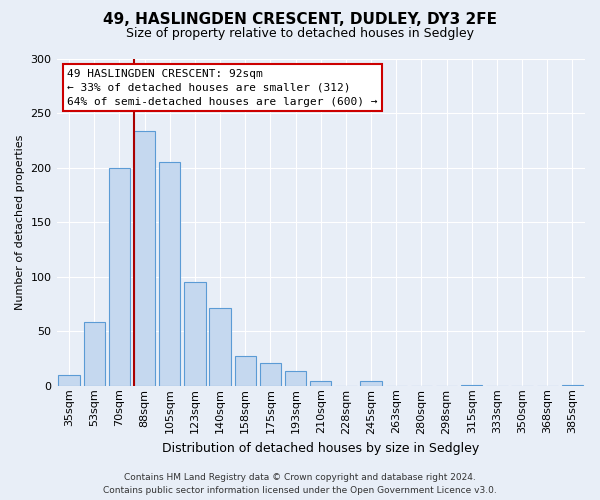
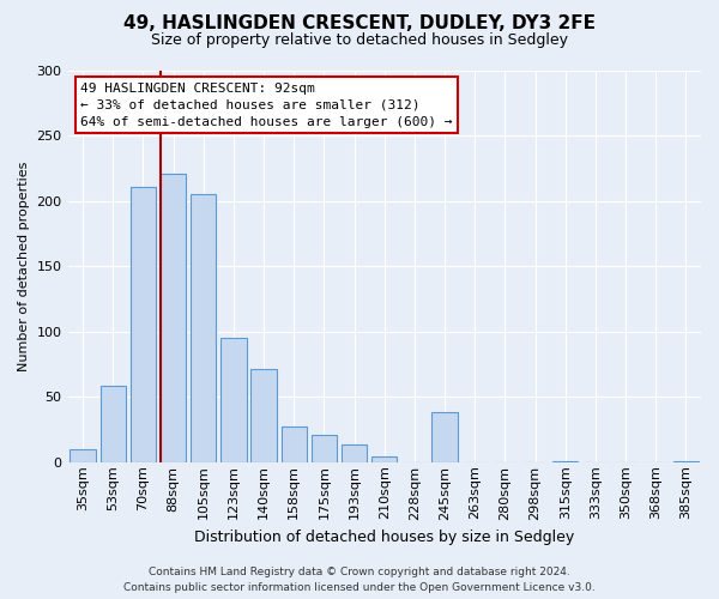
70sqm: 200 -> 211
88sqm: 234 -> 221
245sqm: 4 -> 38
